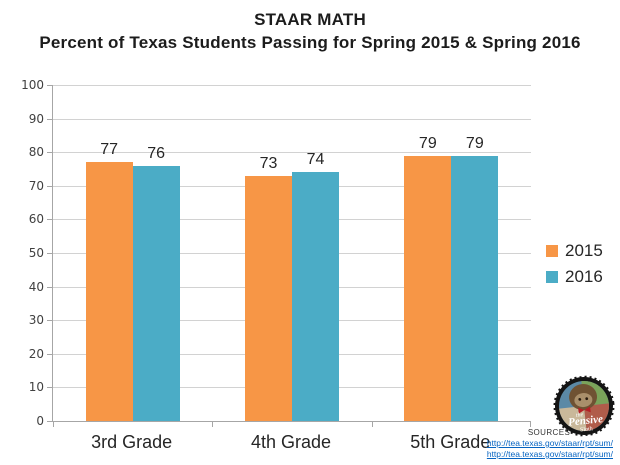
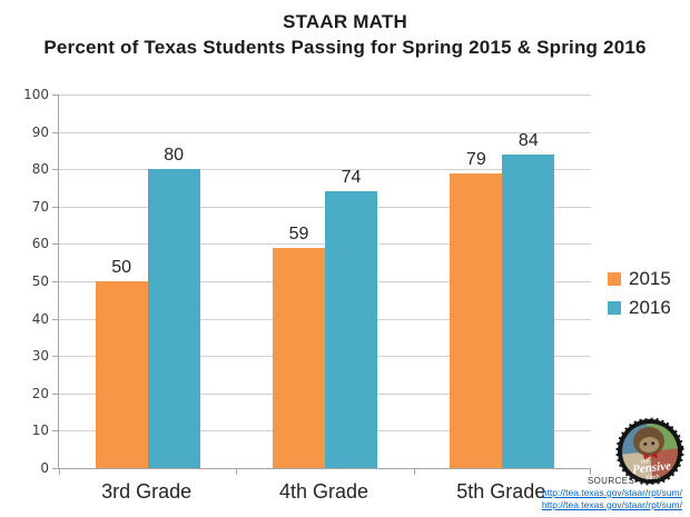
2015/3rd Grade: 77 -> 50
2016/3rd Grade: 76 -> 80
2015/4th Grade: 73 -> 59
2016/5th Grade: 79 -> 84
